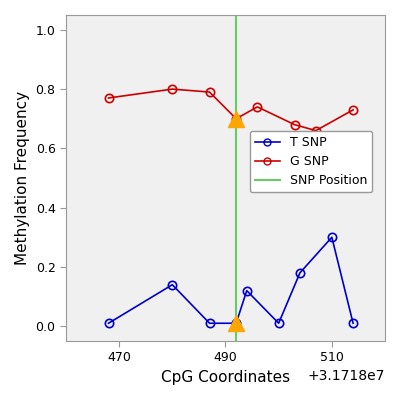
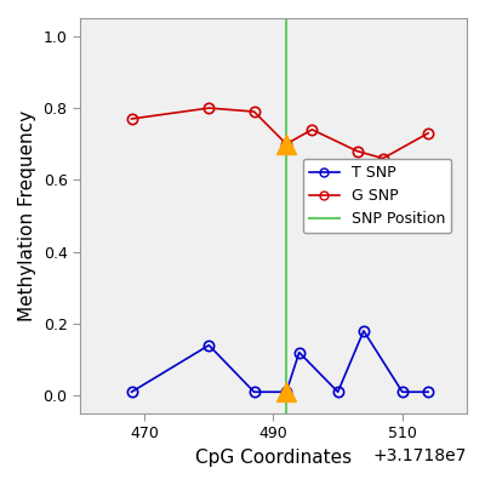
T SNP/510: 0.30 -> 0.01
